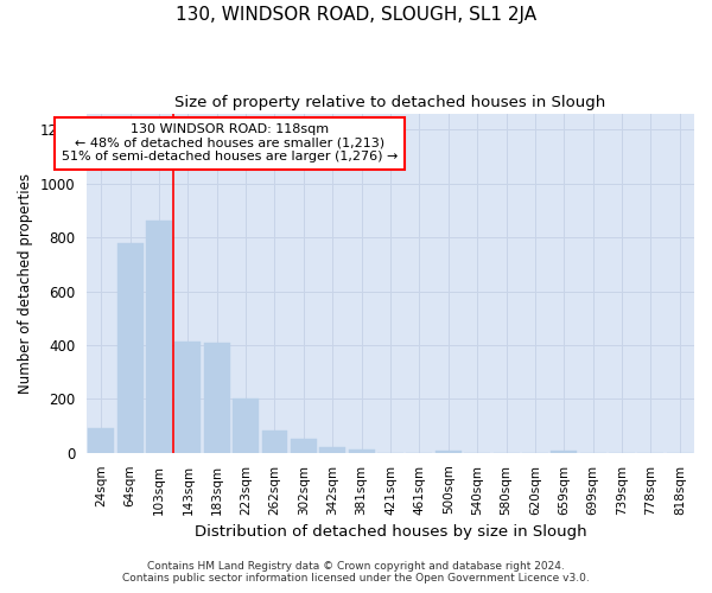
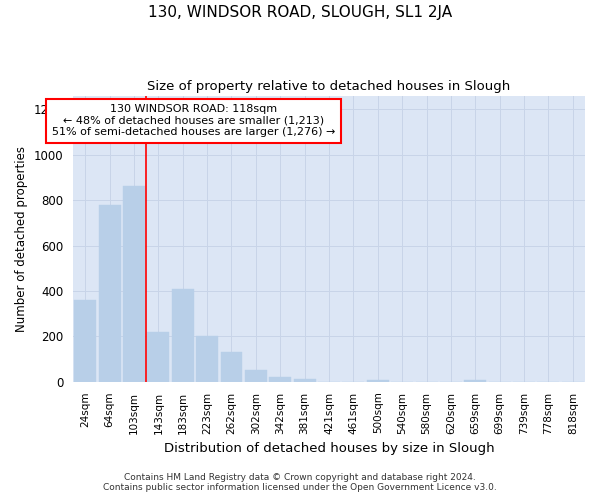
24sqm: 90 -> 360
143sqm: 415 -> 220
262sqm: 85 -> 130
